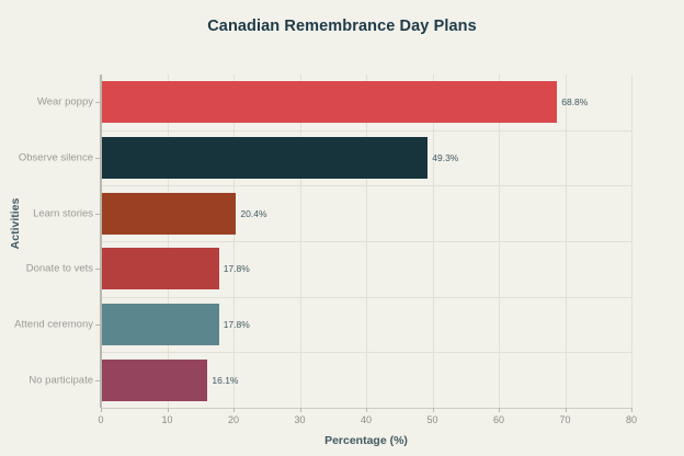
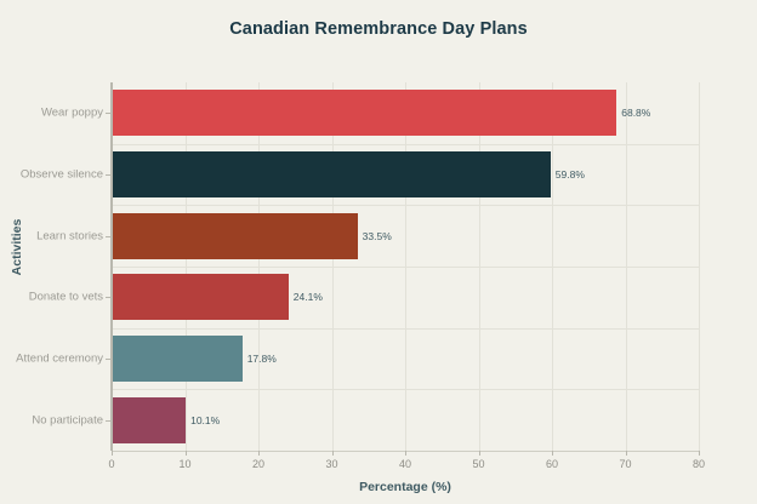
Observe silence: 49.3% -> 59.8%
Learn stories: 20.4% -> 33.5%
Donate to vets: 17.8% -> 24.1%
No participate: 16.1% -> 10.1%
